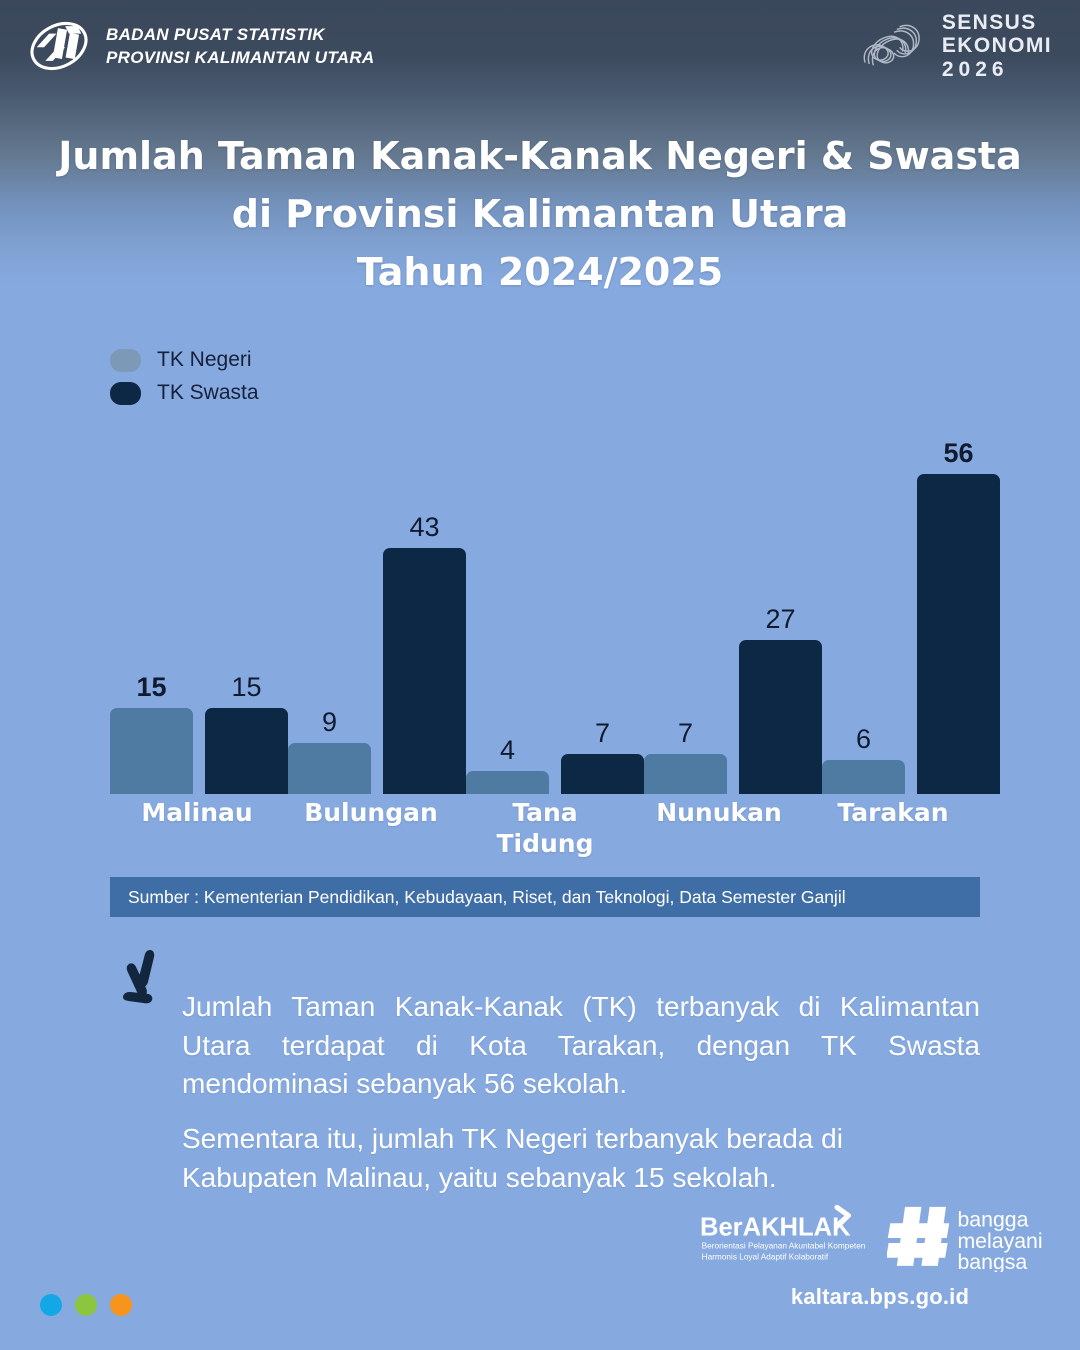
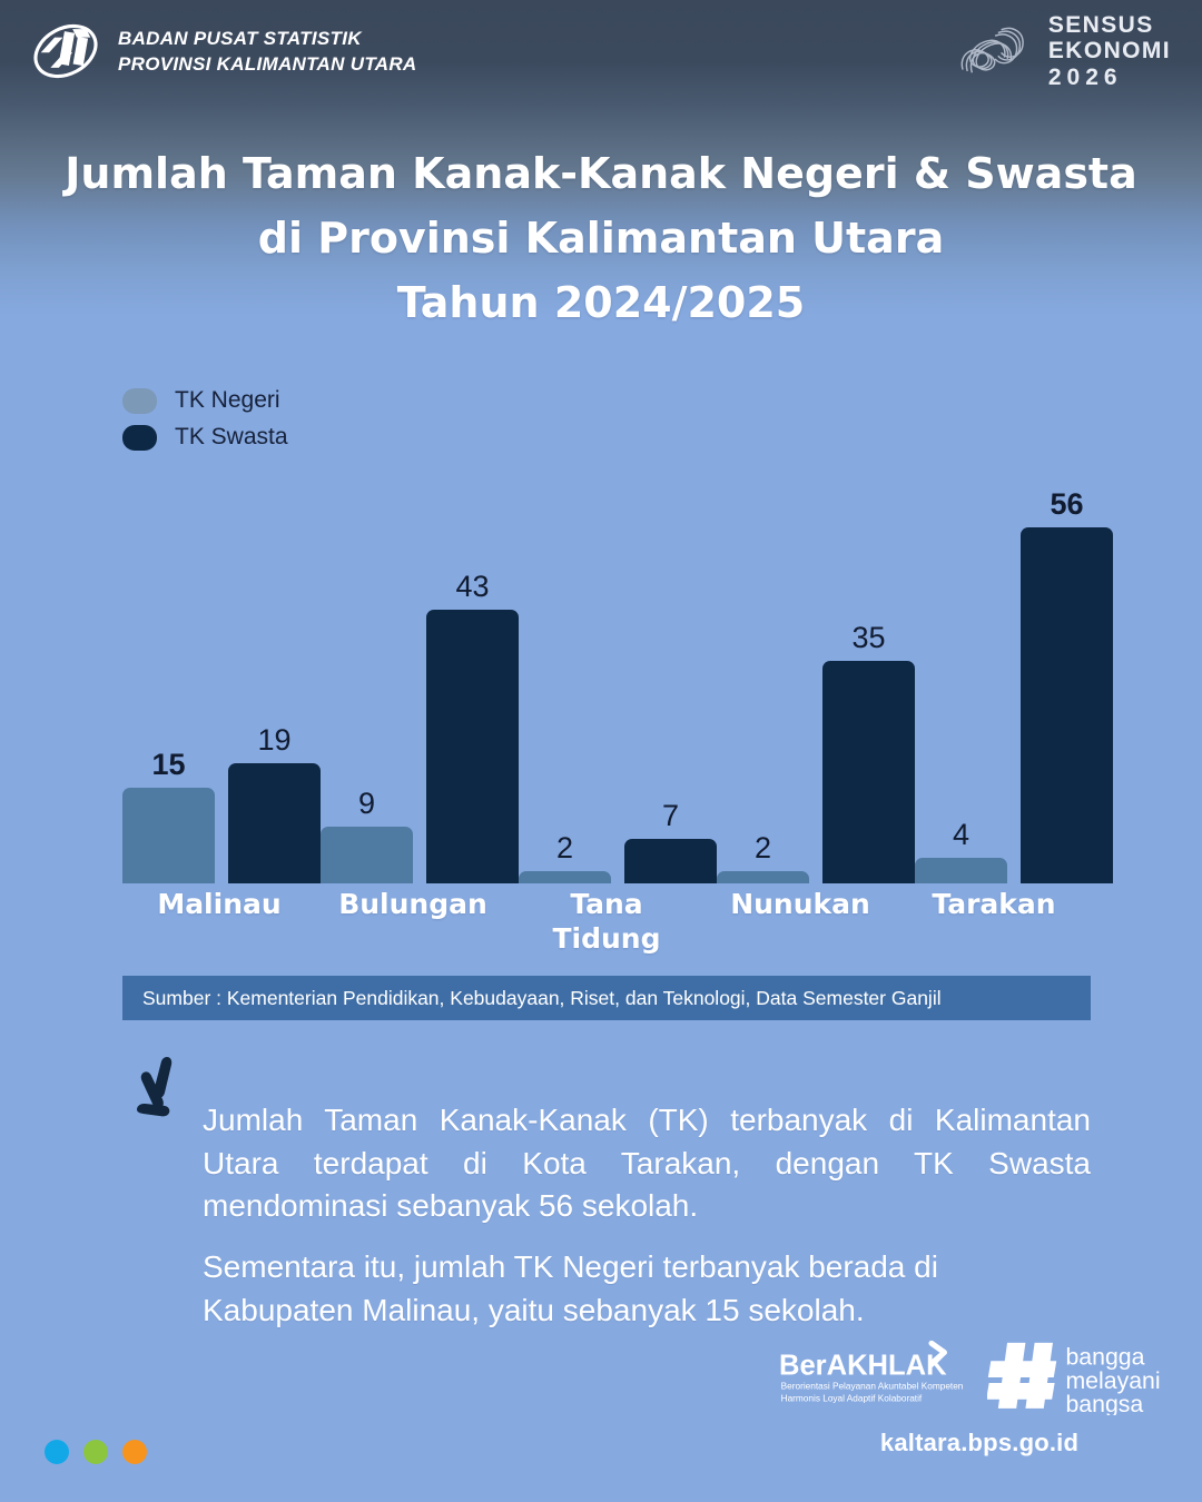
TK Swasta/Malinau: 15 -> 19
TK Negeri/Tana Tidung: 4 -> 2
TK Negeri/Nunukan: 7 -> 2
TK Swasta/Nunukan: 27 -> 35
TK Negeri/Tarakan: 6 -> 4
